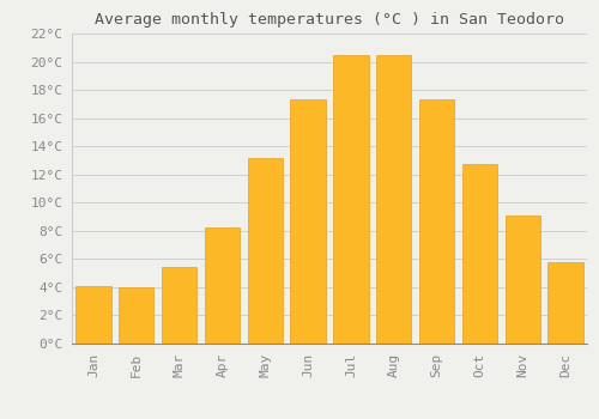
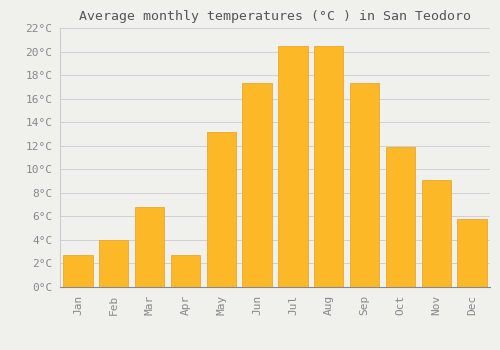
Jan: 4.1°C -> 2.7°C
Mar: 5.4°C -> 6.8°C
Apr: 8.2°C -> 2.7°C
Oct: 12.7°C -> 11.9°C
